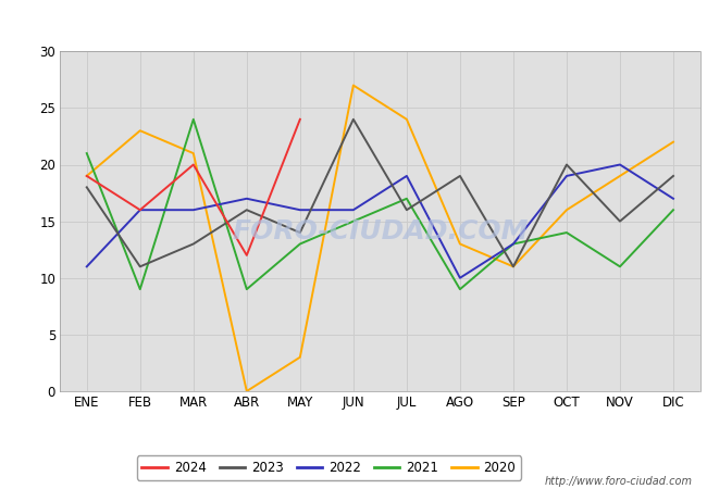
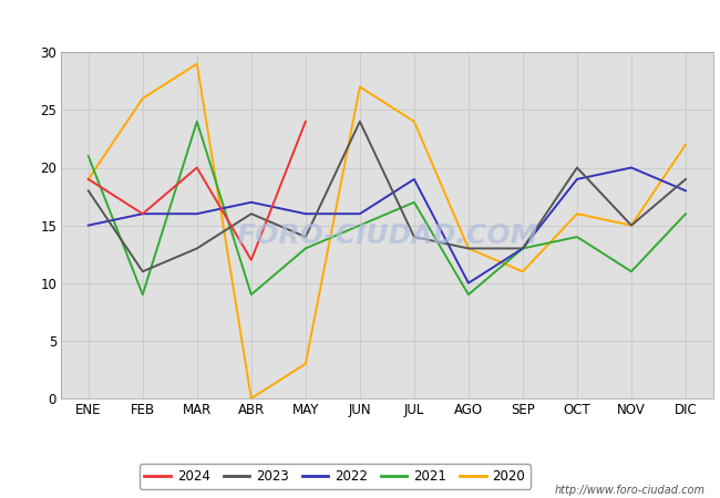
2022/ENE: 11 -> 15
2020/FEB: 23 -> 26
2020/MAR: 21 -> 29
2023/JUL: 16 -> 14
2023/AGO: 19 -> 13
2023/SEP: 11 -> 13
2020/NOV: 19 -> 15
2022/DIC: 17 -> 18
